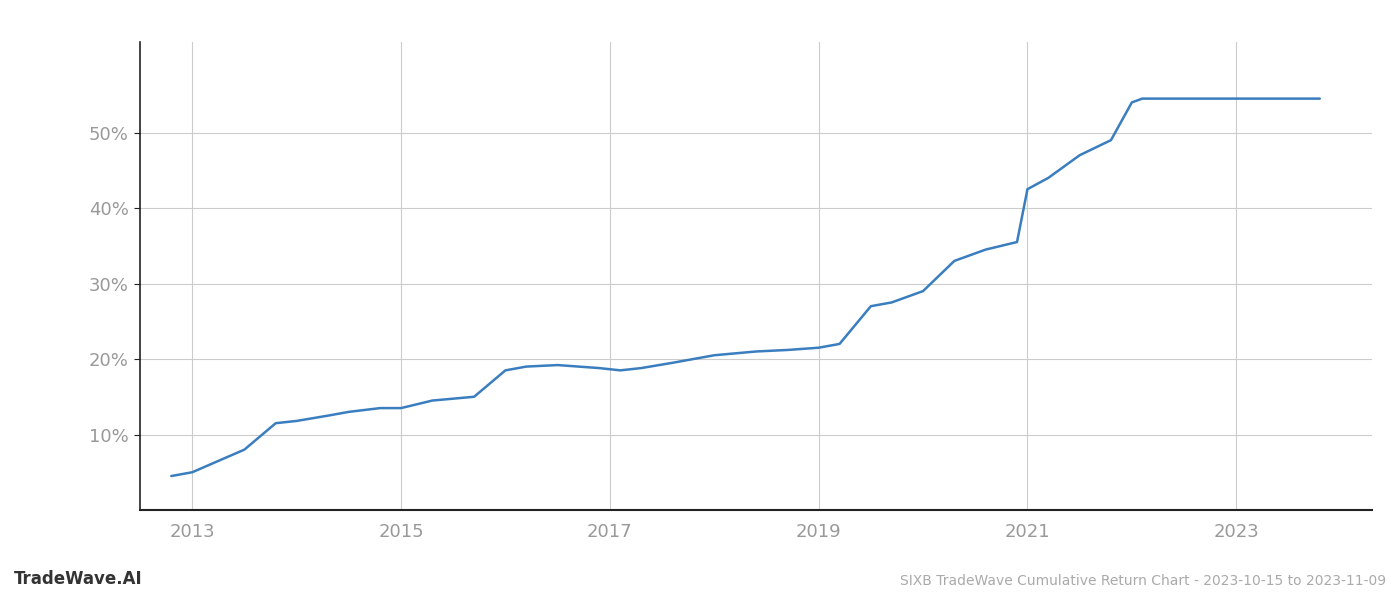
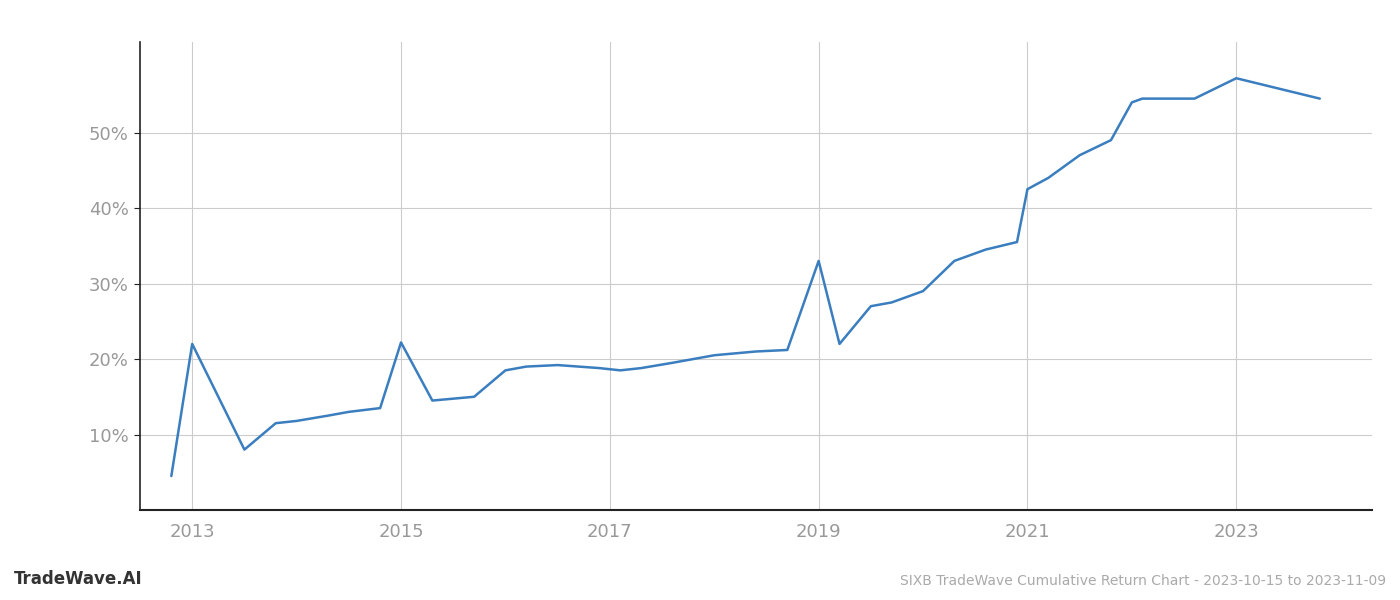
2013: 5.0% -> 22.0%
2015: 13.5% -> 22.2%
2019: 21.5% -> 33.0%
2023: 54.5% -> 57.2%
